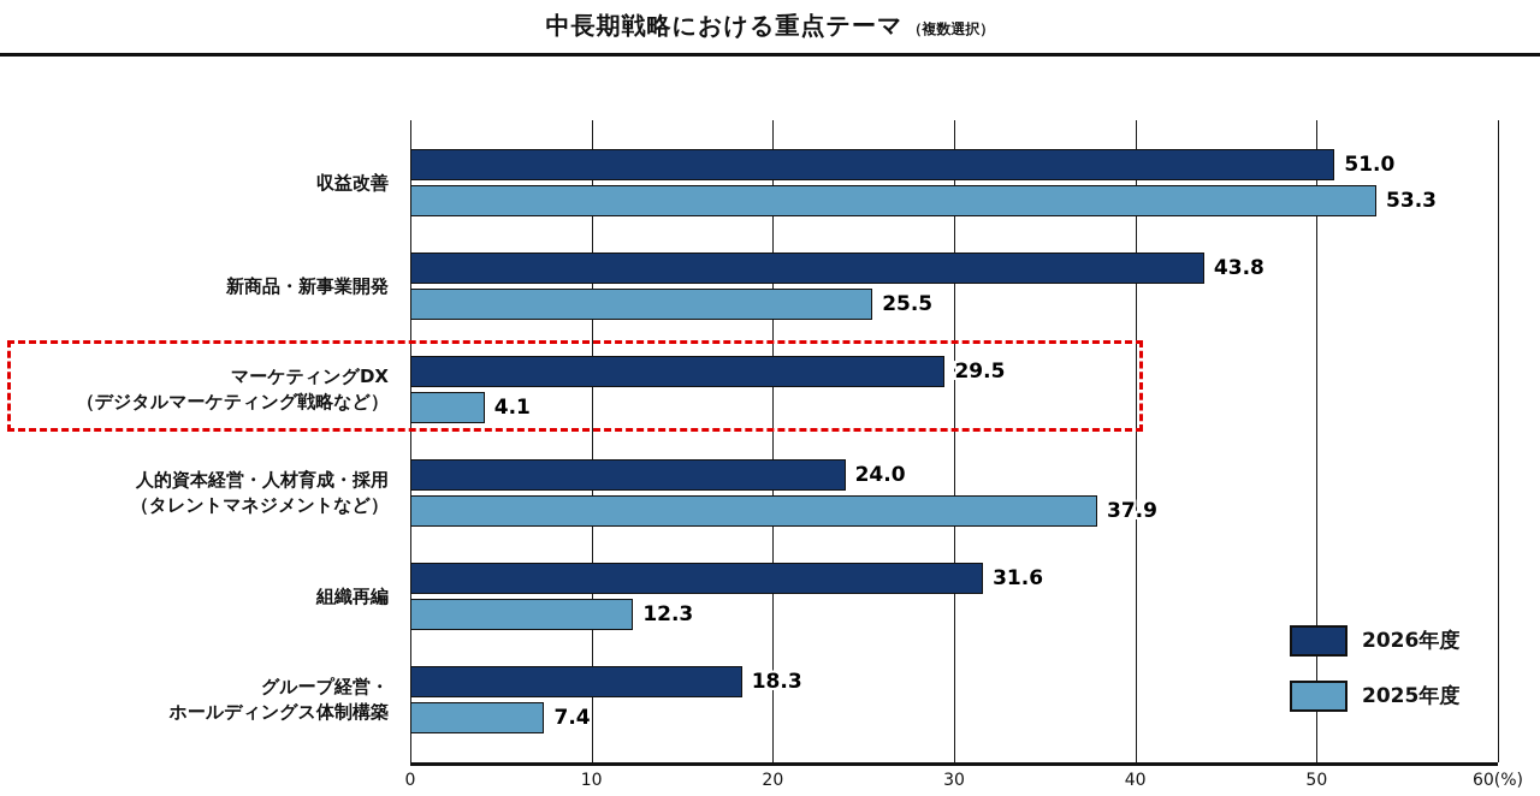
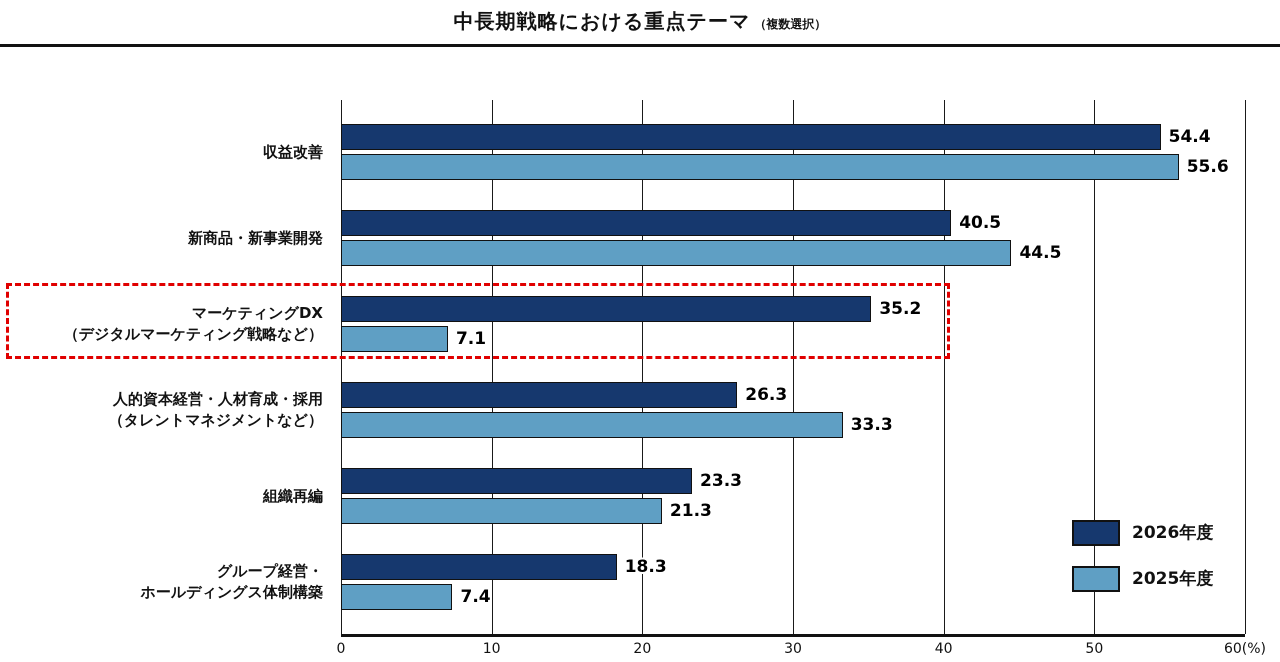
2026年度/収益改善: 51.0 -> 54.4
2025年度/収益改善: 53.3 -> 55.6
2026年度/新商品・新事業開発: 43.8 -> 40.5
2025年度/新商品・新事業開発: 25.5 -> 44.5
2026年度/マーケティングDX（デジタルマーケティング戦略など）: 29.5 -> 35.2
2025年度/マーケティングDX（デジタルマーケティング戦略など）: 4.1 -> 7.1
2026年度/人的資本経営・人材育成・採用（タレントマネジメントなど）: 24.0 -> 26.3
2025年度/人的資本経営・人材育成・採用（タレントマネジメントなど）: 37.9 -> 33.3
2026年度/組織再編: 31.6 -> 23.3
2025年度/組織再編: 12.3 -> 21.3
